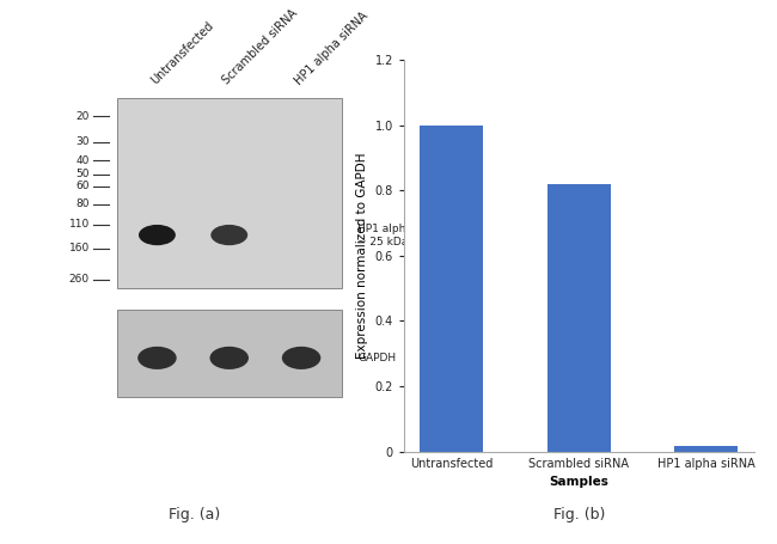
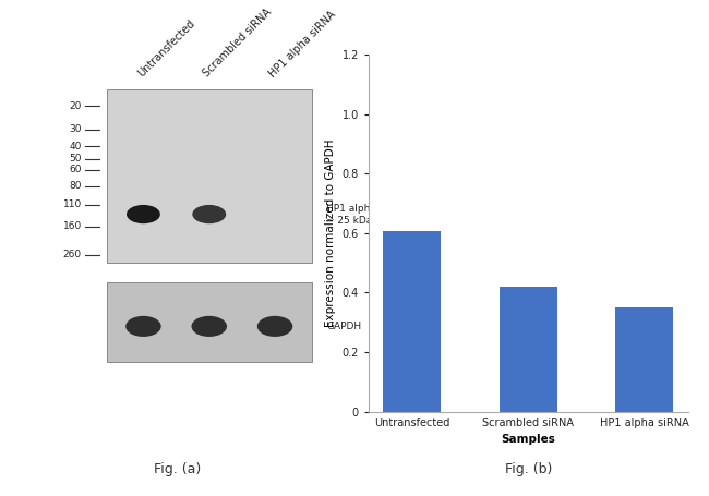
Untransfected: 1.000 -> 0.605
Scrambled siRNA: 0.820 -> 0.420
HP1 alpha siRNA: 0.018 -> 0.350
